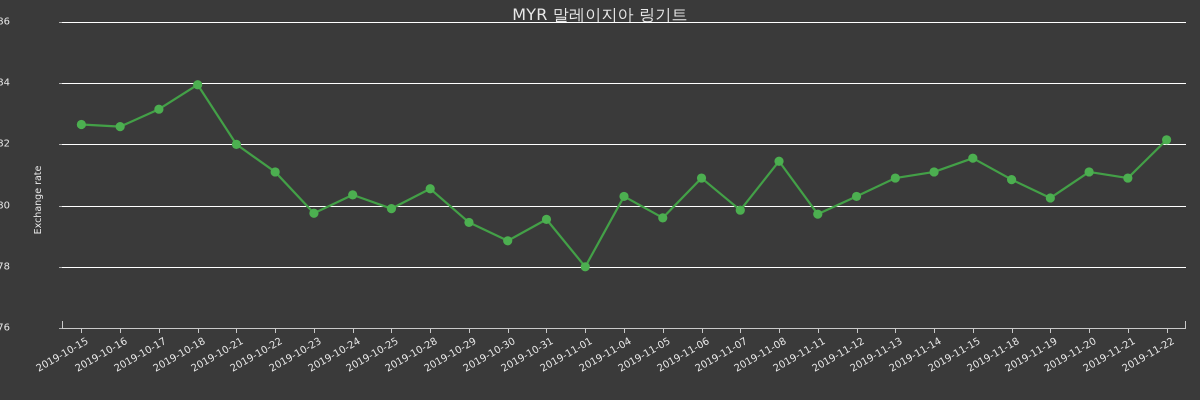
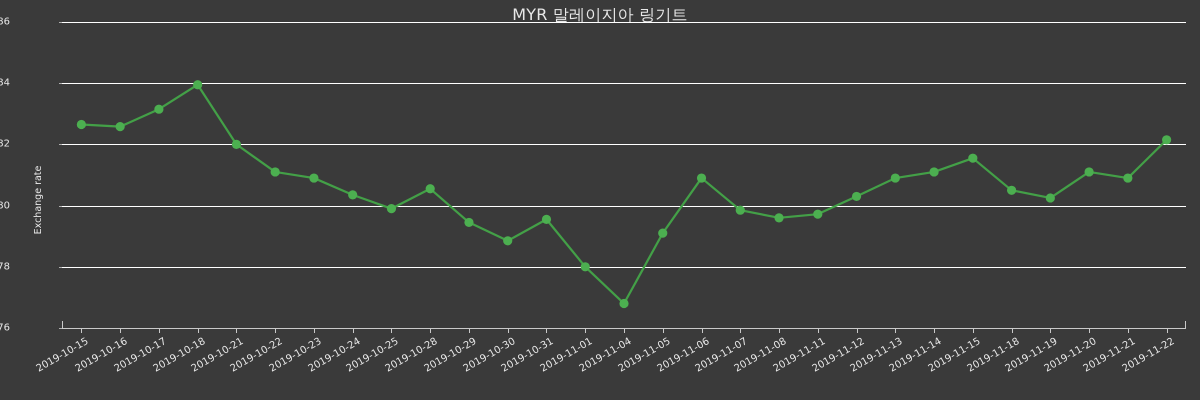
2019-10-23: 279.8 -> 280.9
2019-11-04: 280.3 -> 276.8
2019-11-05: 279.6 -> 279.1
2019-11-08: 281.4 -> 279.6
2019-11-18: 280.9 -> 280.5
